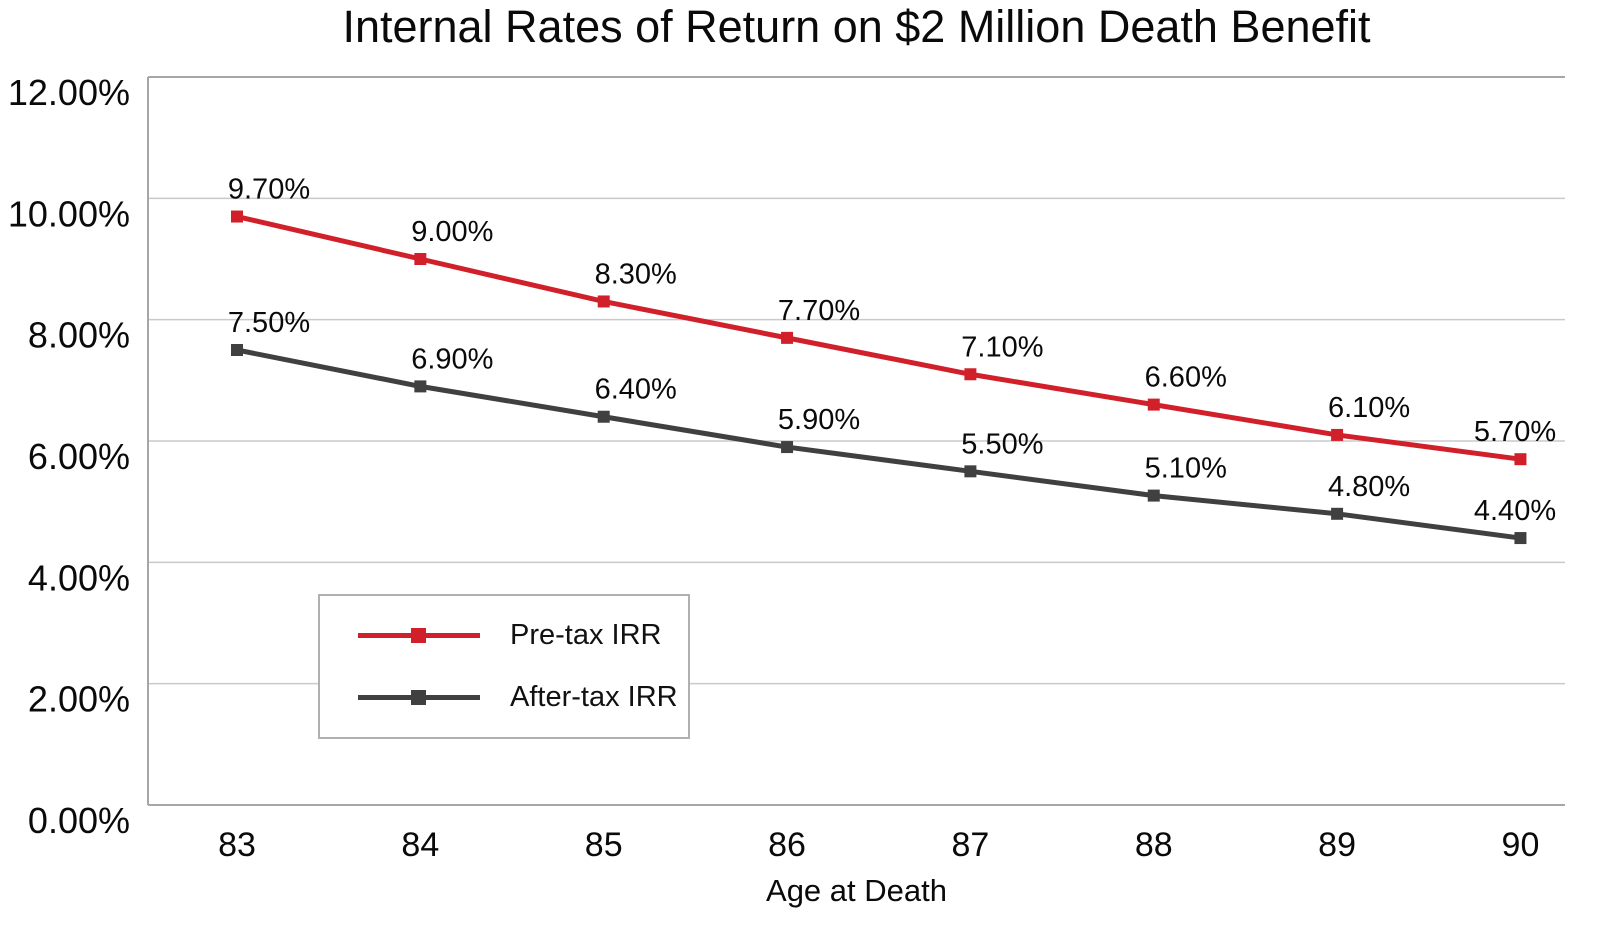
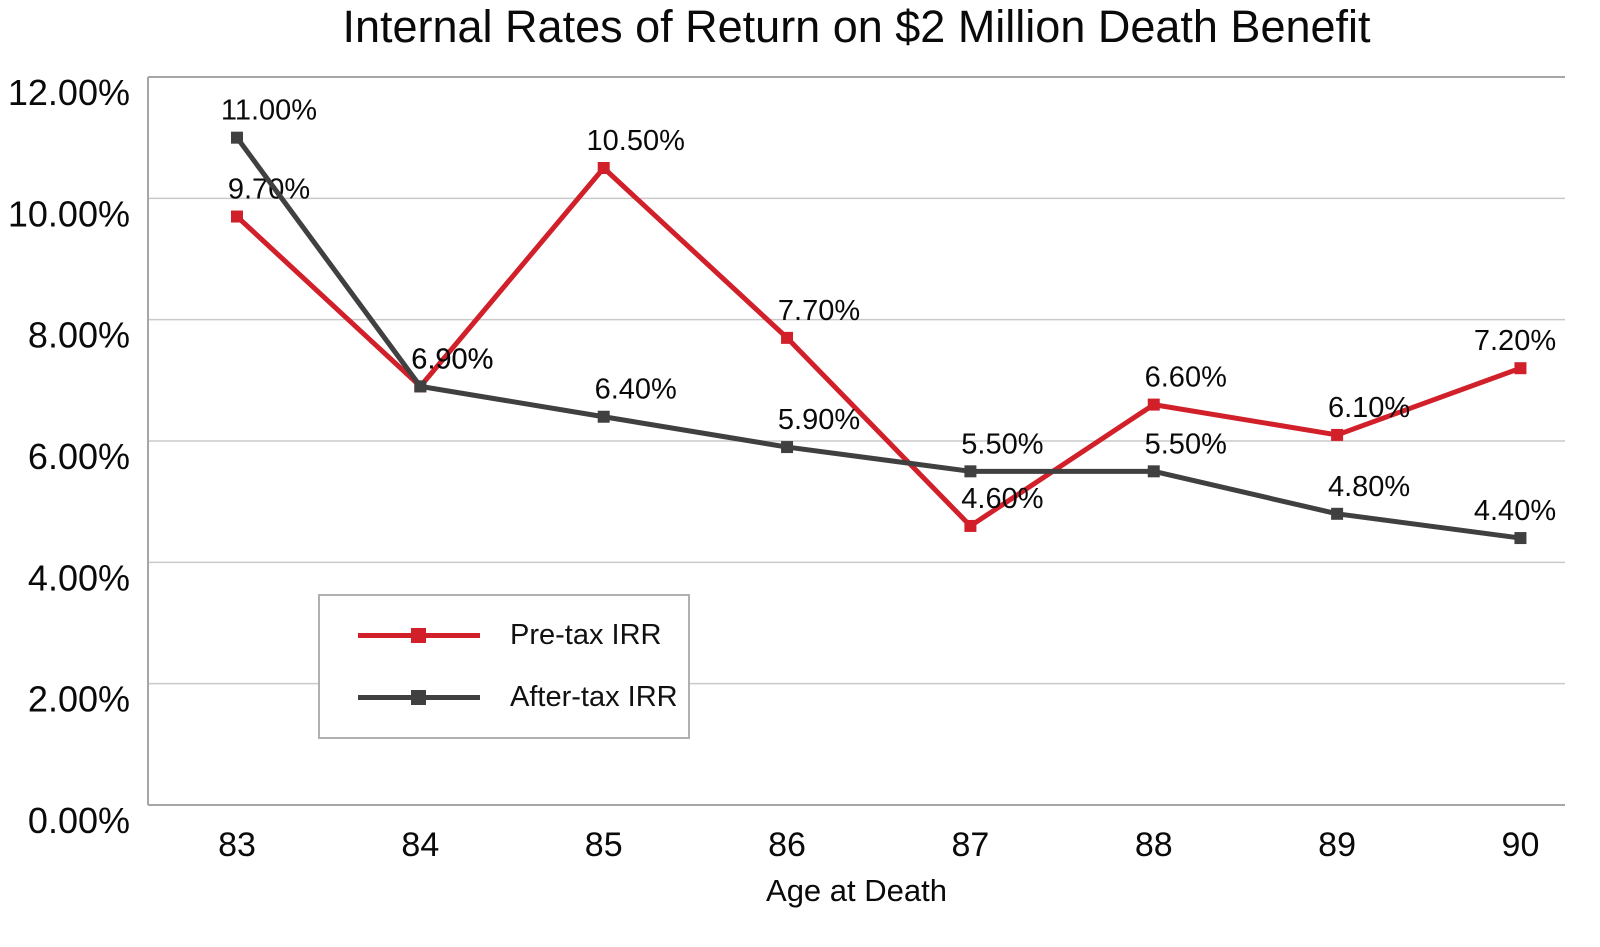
After-tax IRR/83: 7.50% -> 11.00%
Pre-tax IRR/84: 9.00% -> 6.90%
Pre-tax IRR/85: 8.30% -> 10.50%
Pre-tax IRR/87: 7.10% -> 4.60%
After-tax IRR/88: 5.10% -> 5.50%
Pre-tax IRR/90: 5.70% -> 7.20%
